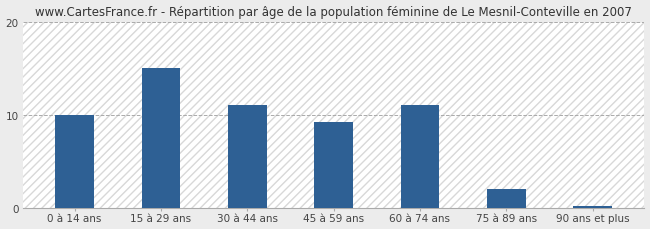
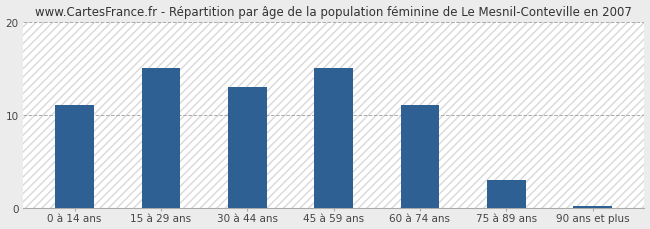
0 à 14 ans: 10.0 -> 11.0
30 à 44 ans: 11.0 -> 13.0
45 à 59 ans: 9.2 -> 15.0
75 à 89 ans: 2.0 -> 3.0
